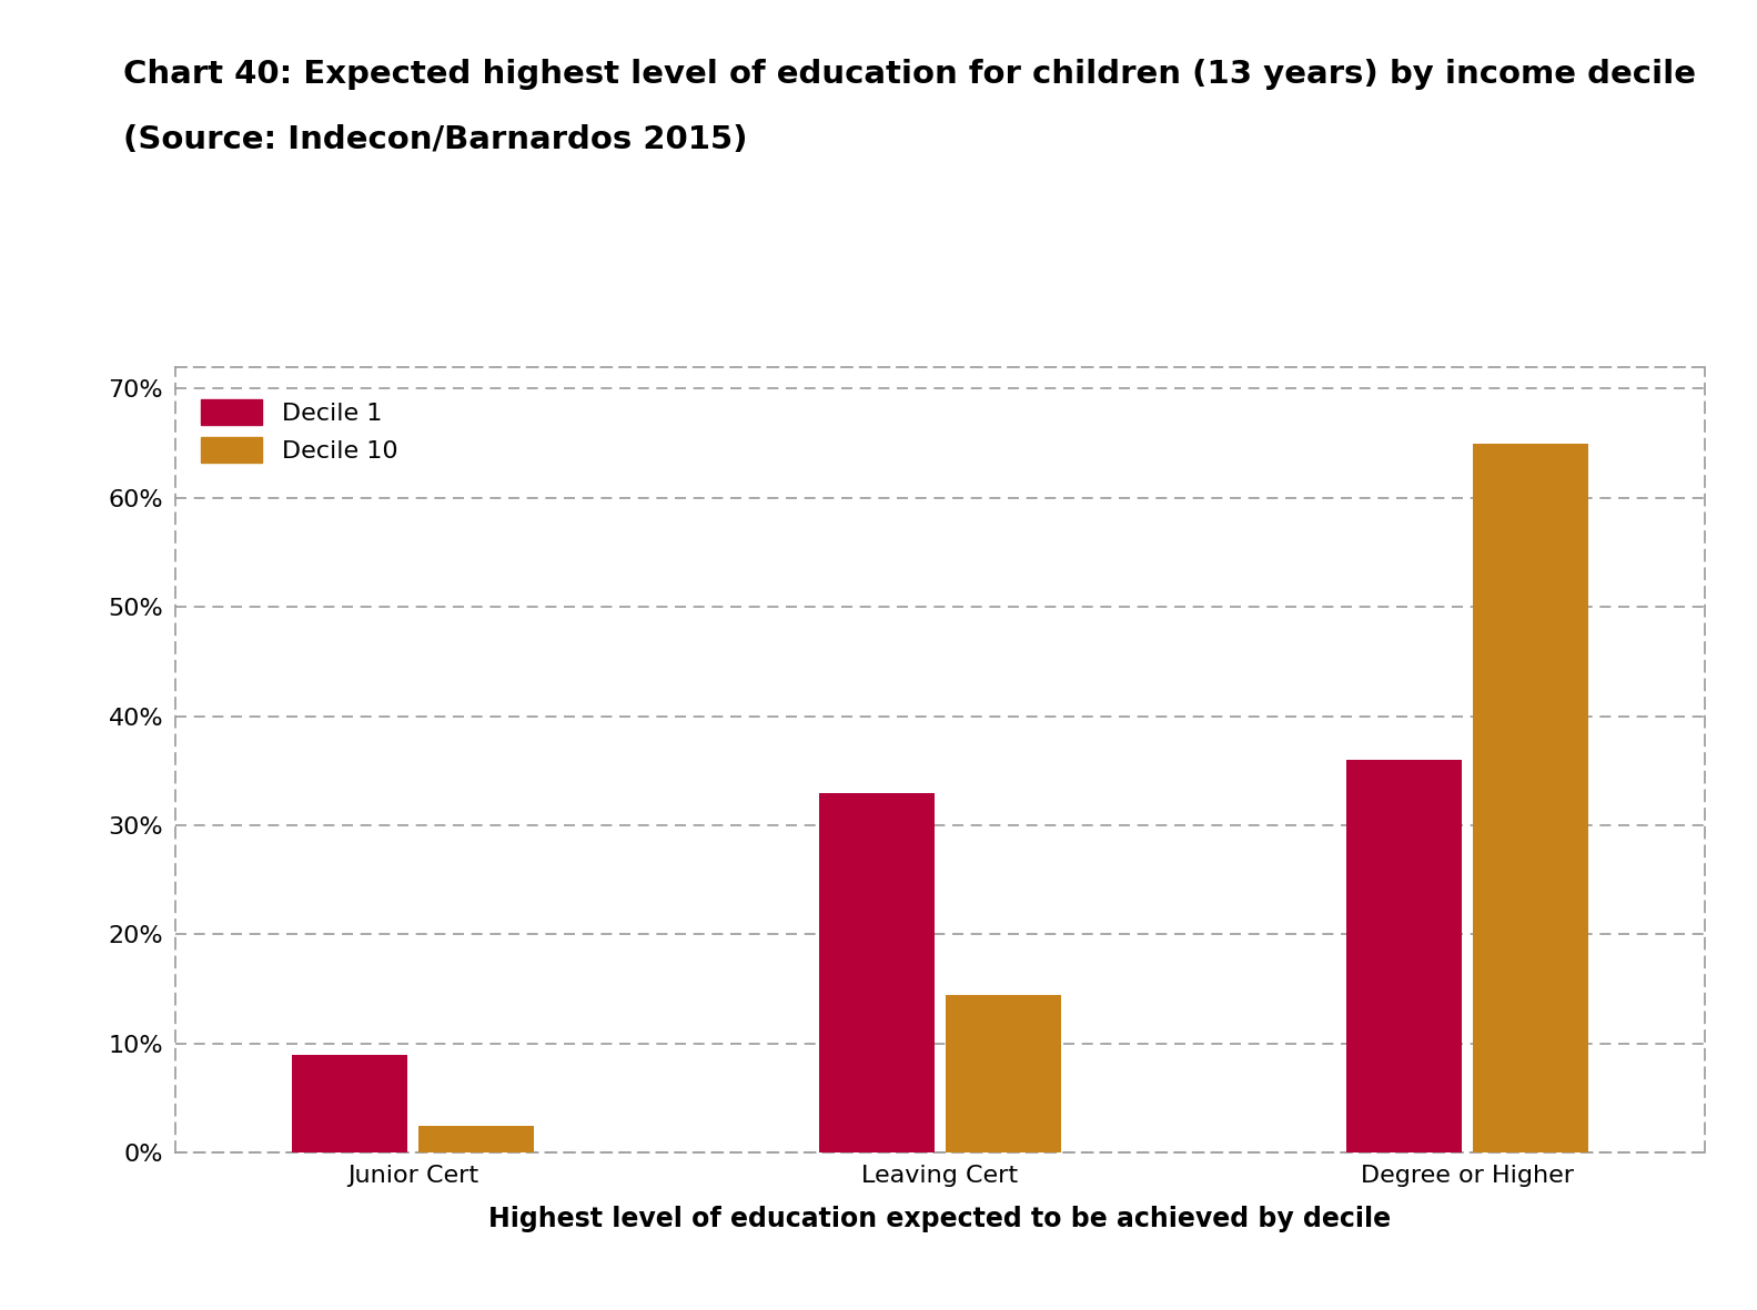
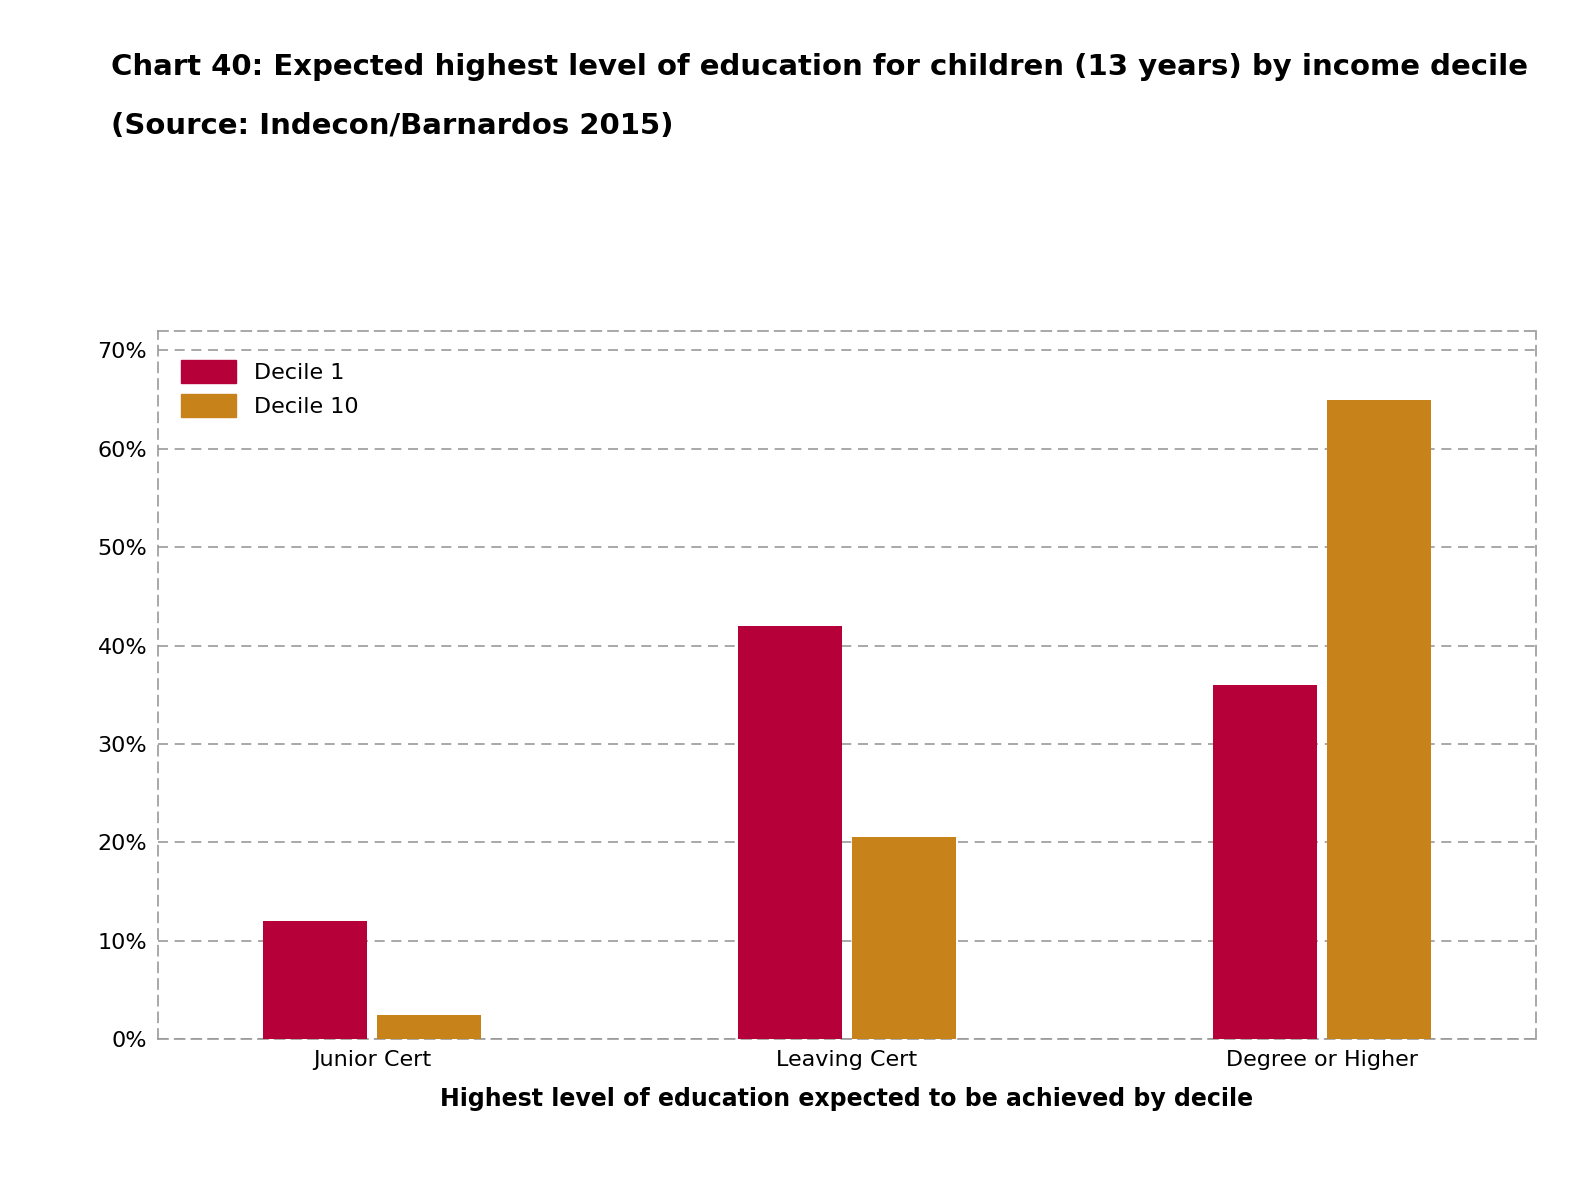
Decile 1/Junior Cert: 9% -> 12%
Decile 1/Leaving Cert: 33% -> 42%
Decile 10/Leaving Cert: 14.5% -> 20.6%
